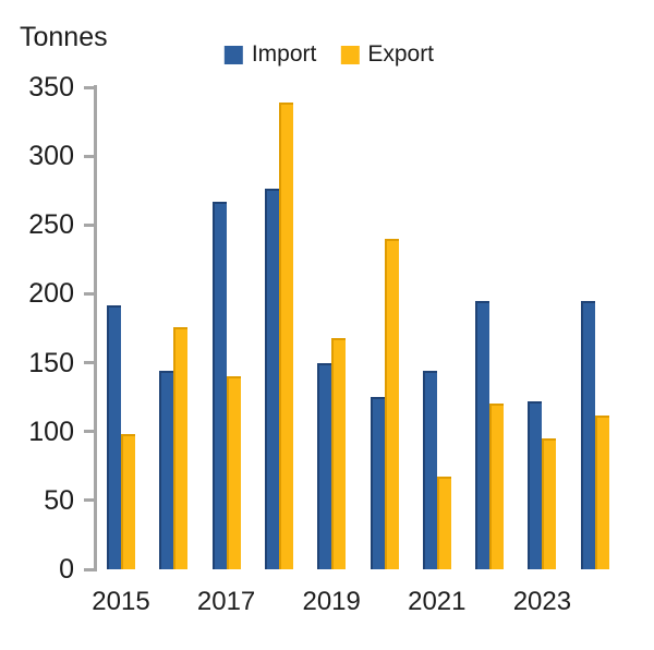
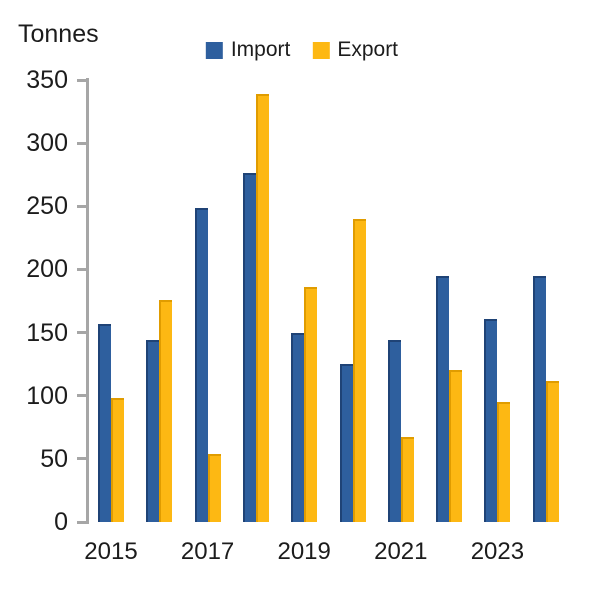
Import/2015: 192 -> 157
Import/2017: 267 -> 249
Export/2017: 140 -> 54
Export/2019: 168 -> 186
Import/2023: 122 -> 161
